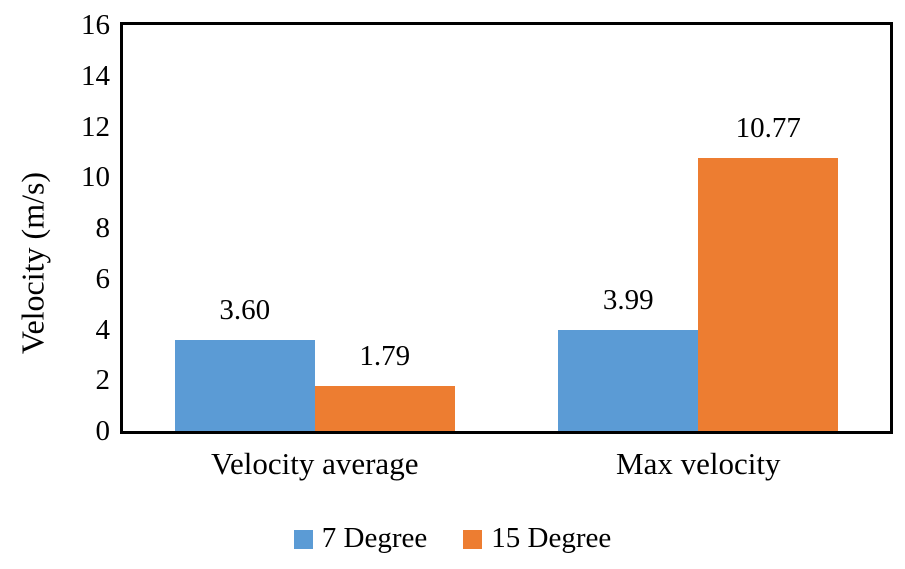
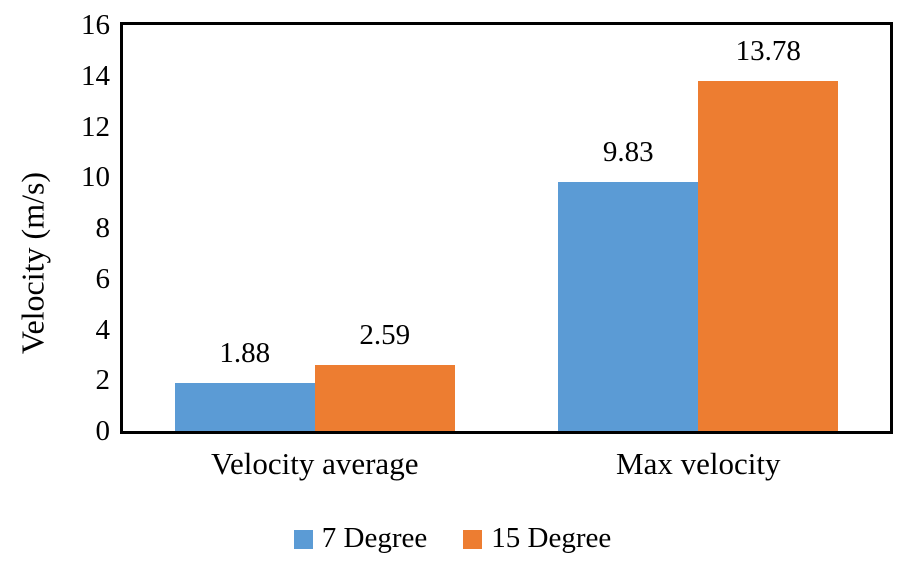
7 Degree/Velocity average: 3.60 -> 1.88
15 Degree/Velocity average: 1.79 -> 2.59
7 Degree/Max velocity: 3.99 -> 9.83
15 Degree/Max velocity: 10.77 -> 13.78
